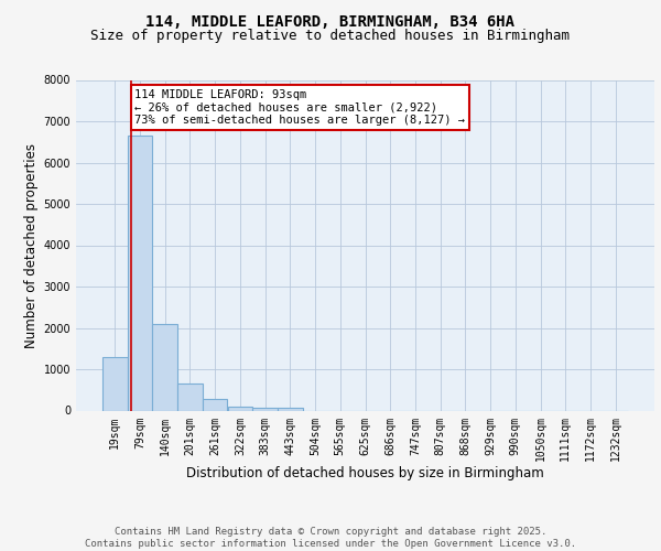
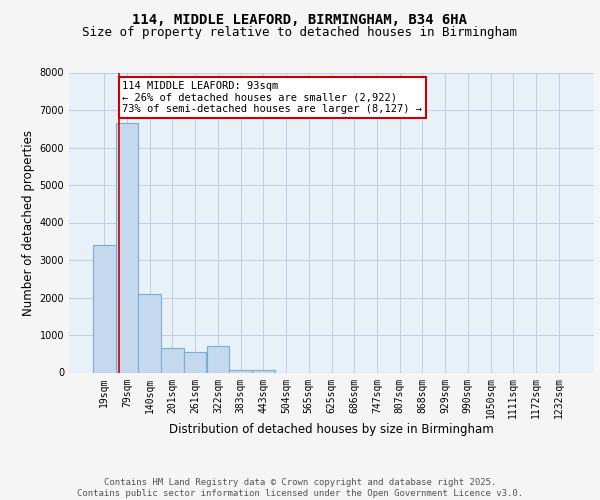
19sqm: 1300 -> 3400
261sqm: 280 -> 550
322sqm: 100 -> 700
